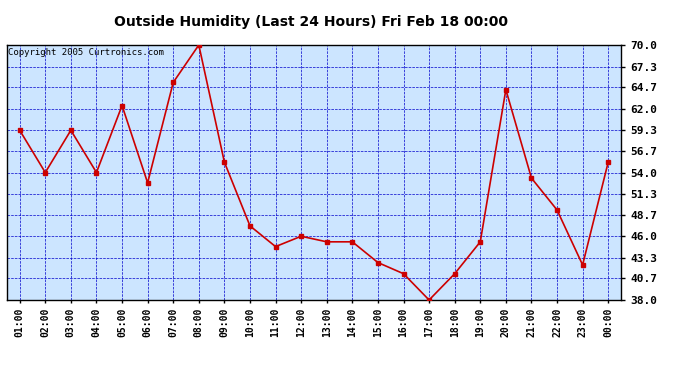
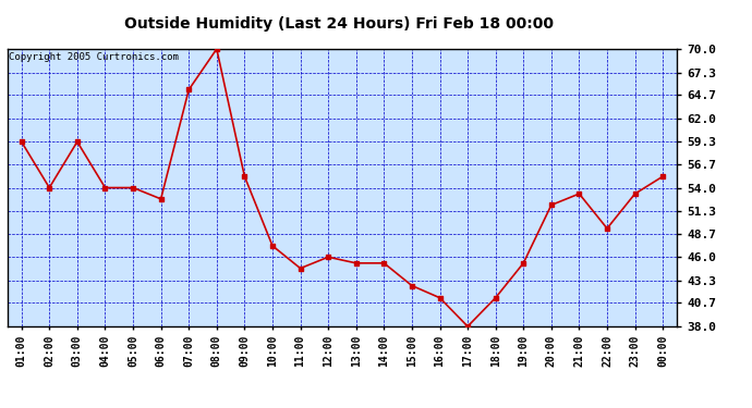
05:00: 62.4 -> 54.0
20:00: 64.4 -> 52.0
23:00: 42.4 -> 53.3
